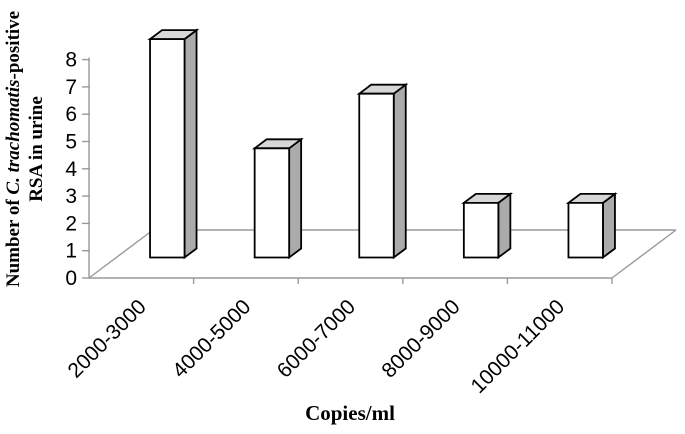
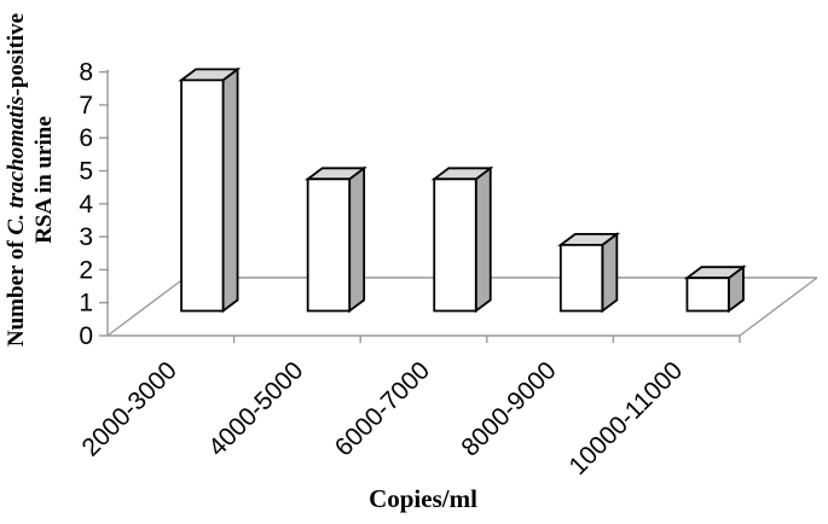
2000-3000: 8 -> 7
6000-7000: 6 -> 4
10000-11000: 2 -> 1
